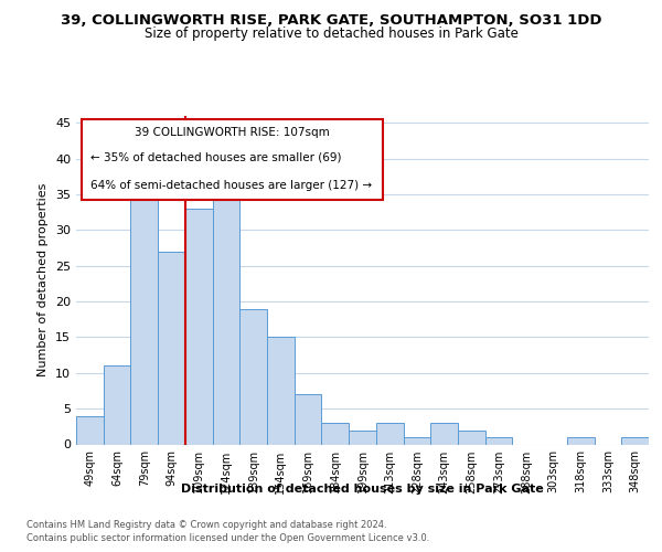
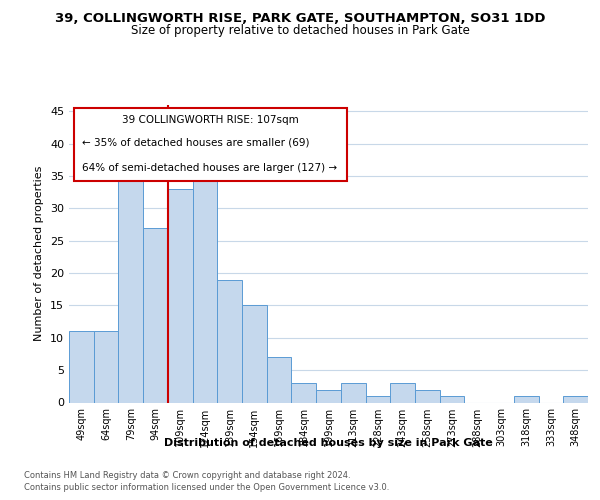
49sqm: 4 -> 11
